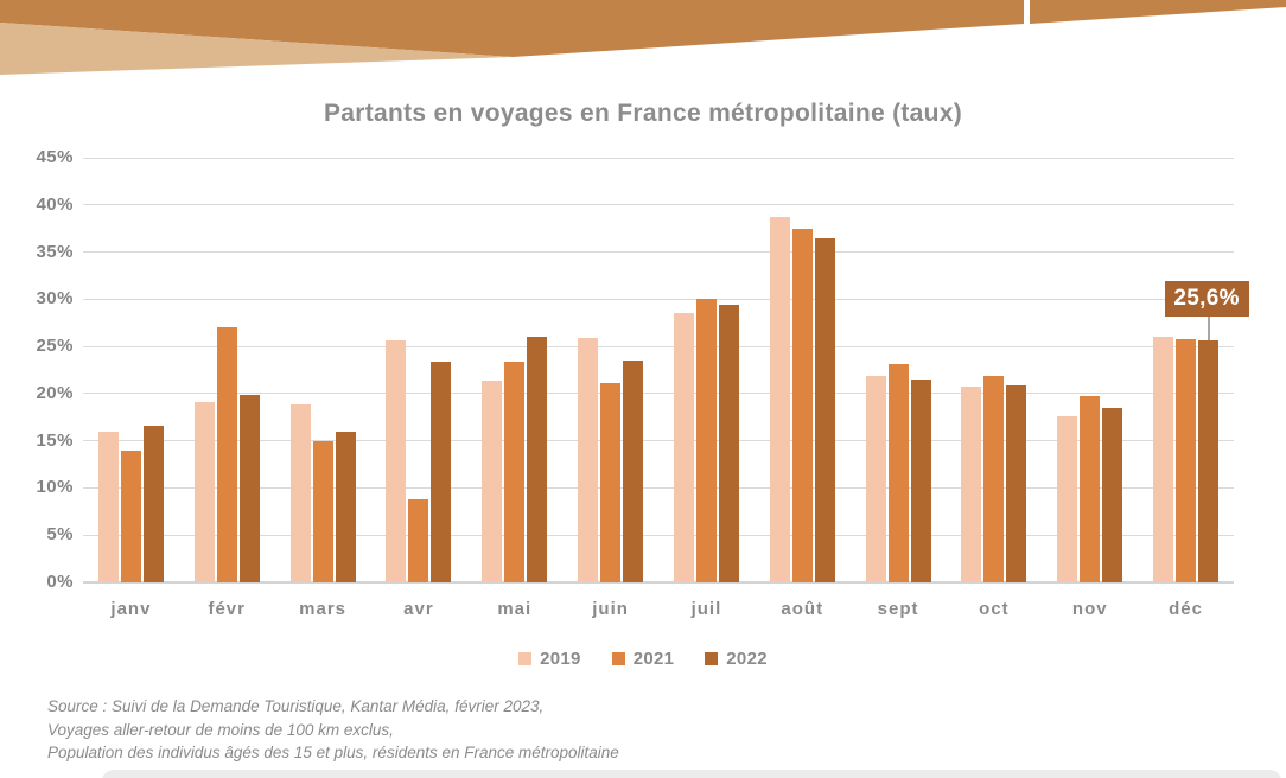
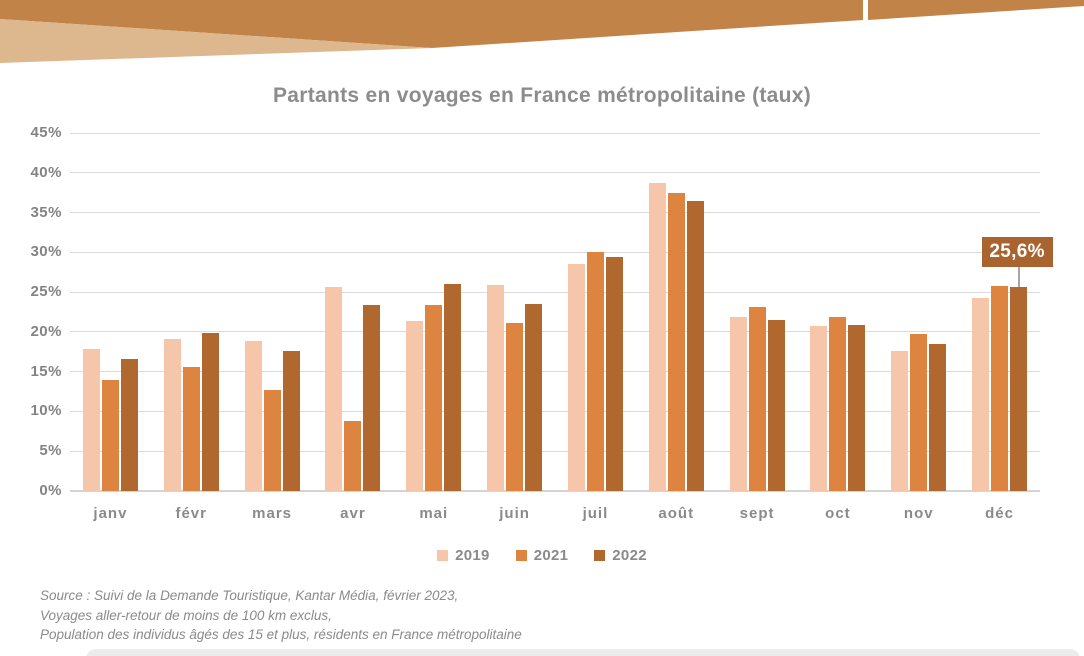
2019/janv: 16% -> 18%
2021/févr: 27% -> 16%
2021/mars: 15% -> 13%
2022/mars: 16% -> 18%
2019/déc: 26% -> 24%
